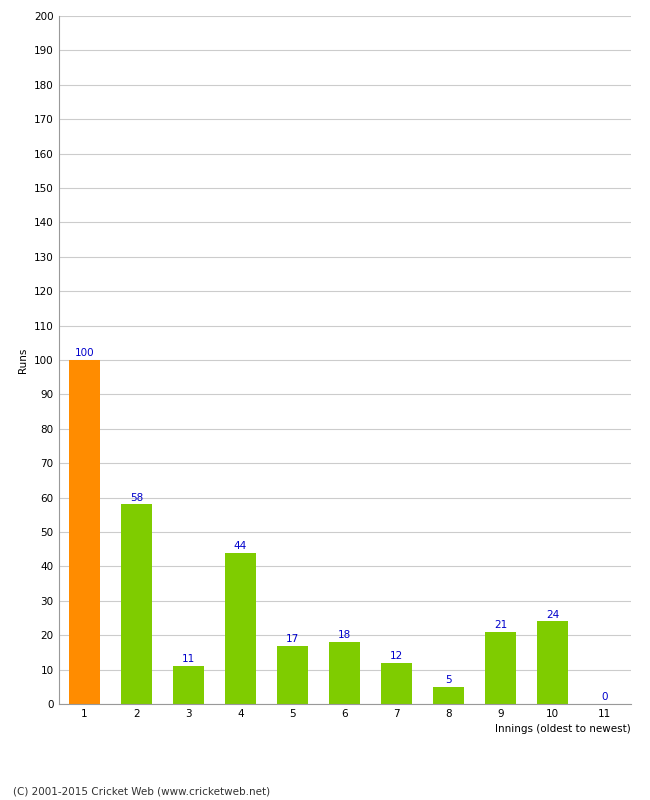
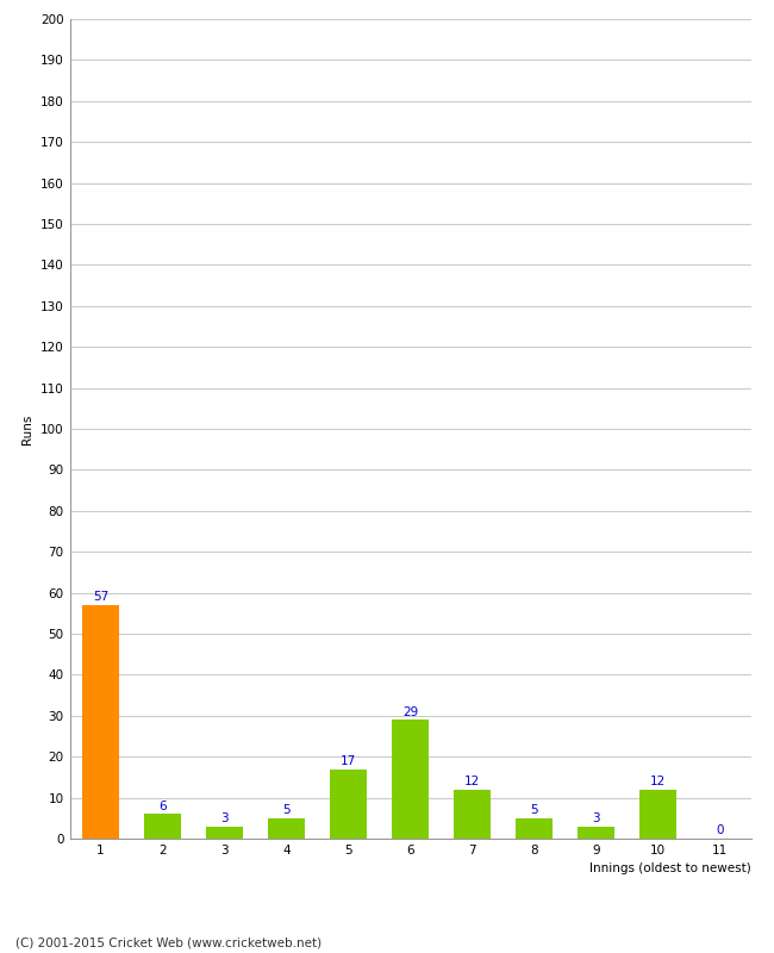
1: 100 -> 57
2: 58 -> 6
3: 11 -> 3
4: 44 -> 5
6: 18 -> 29
9: 21 -> 3
10: 24 -> 12
